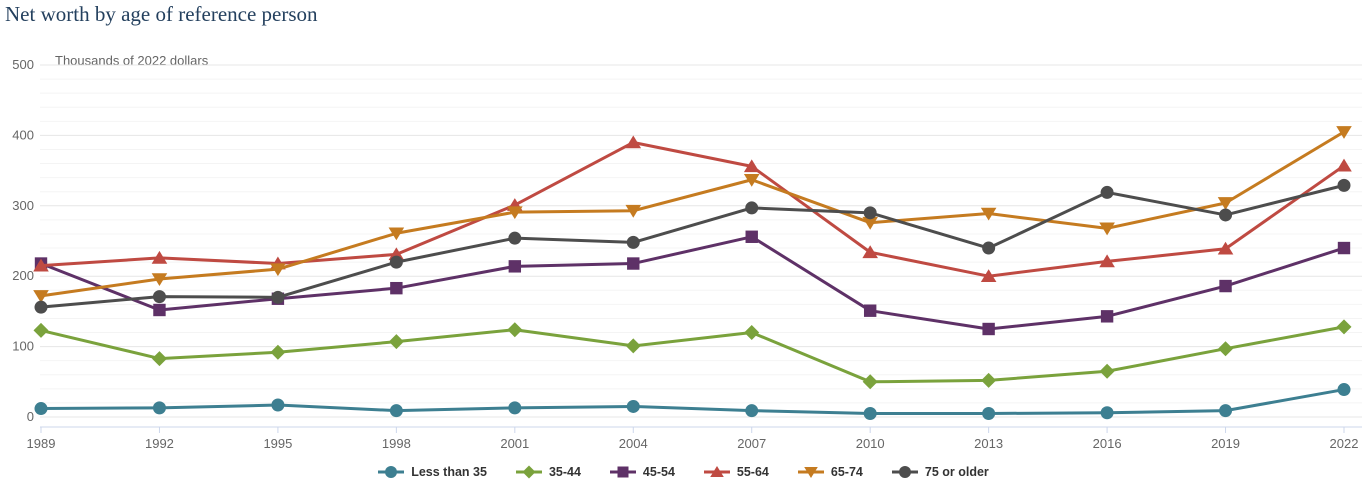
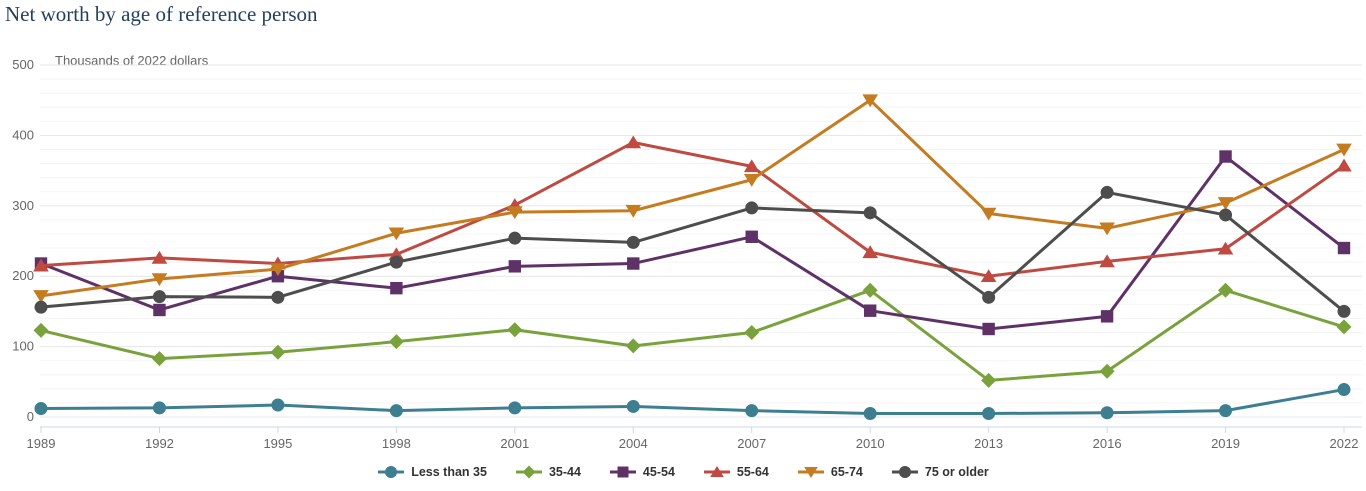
45-54/1995: 170 -> 200
35-44/2010: 50 -> 180
65-74/2010: 280 -> 450
75 or older/2013: 240 -> 170
35-44/2019: 100 -> 180
45-54/2019: 190 -> 370
65-74/2022: 400 -> 380
75 or older/2022: 330 -> 150
